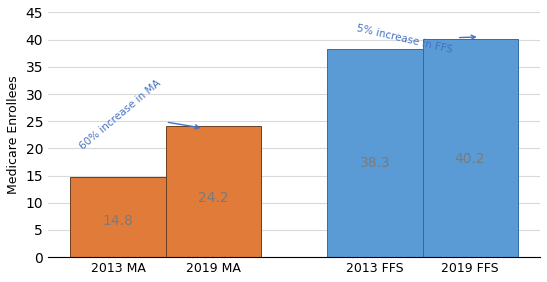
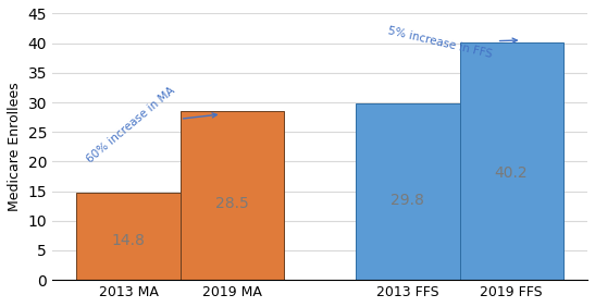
2019 MA: 24.2 -> 28.5
2013 FFS: 38.3 -> 29.8
